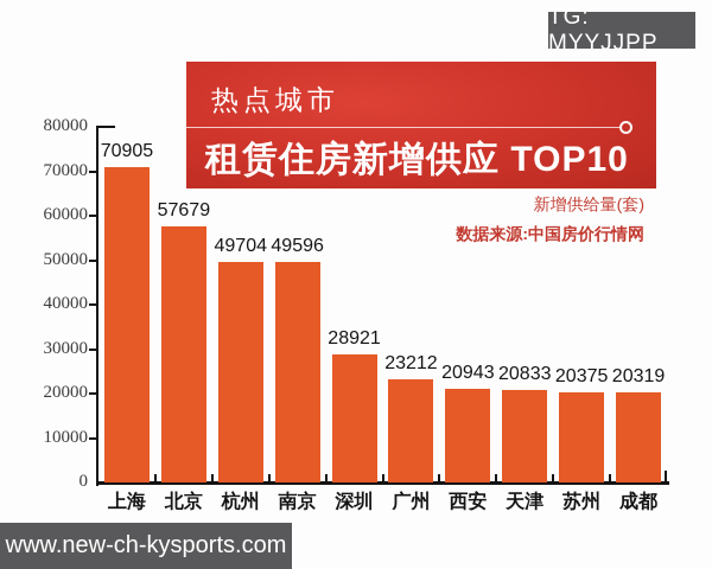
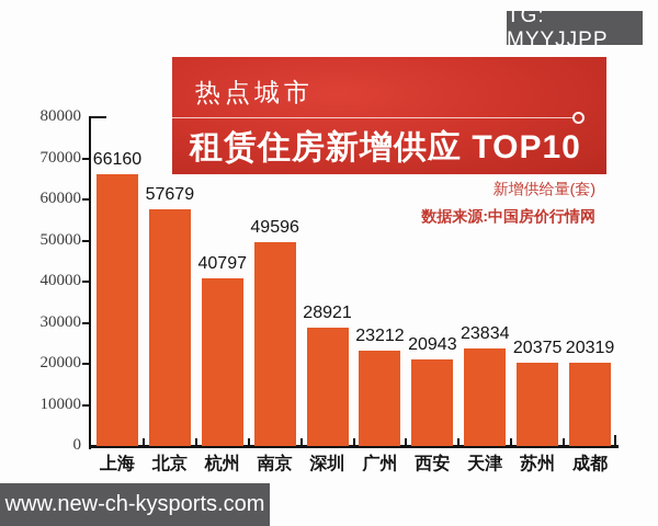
上海: 70905 -> 66160
杭州: 49704 -> 40797
天津: 20833 -> 23834
